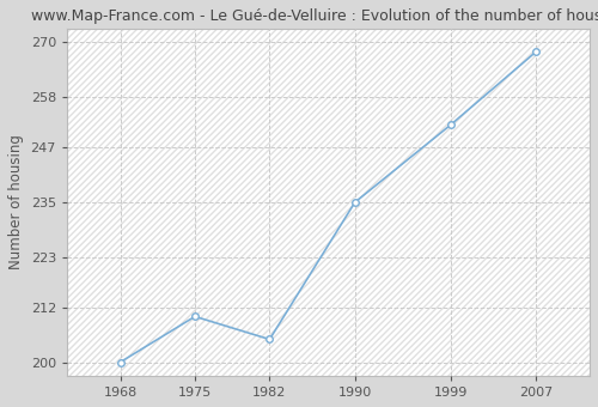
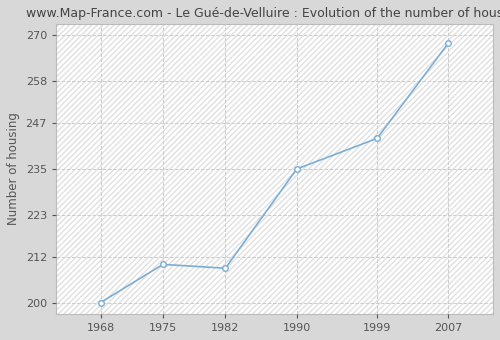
1982: 205 -> 209
1999: 252 -> 243
